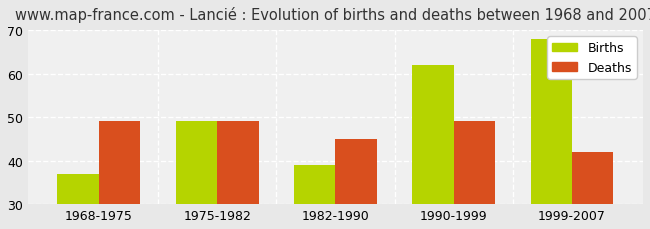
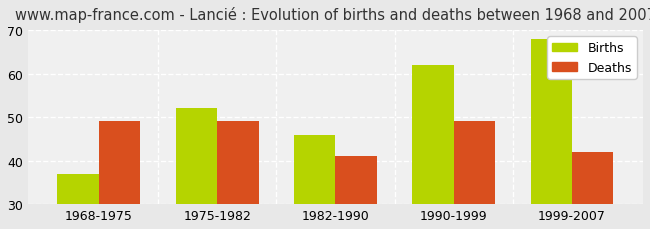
Births/1975-1982: 49 -> 52
Births/1982-1990: 39 -> 46
Deaths/1982-1990: 45 -> 41
